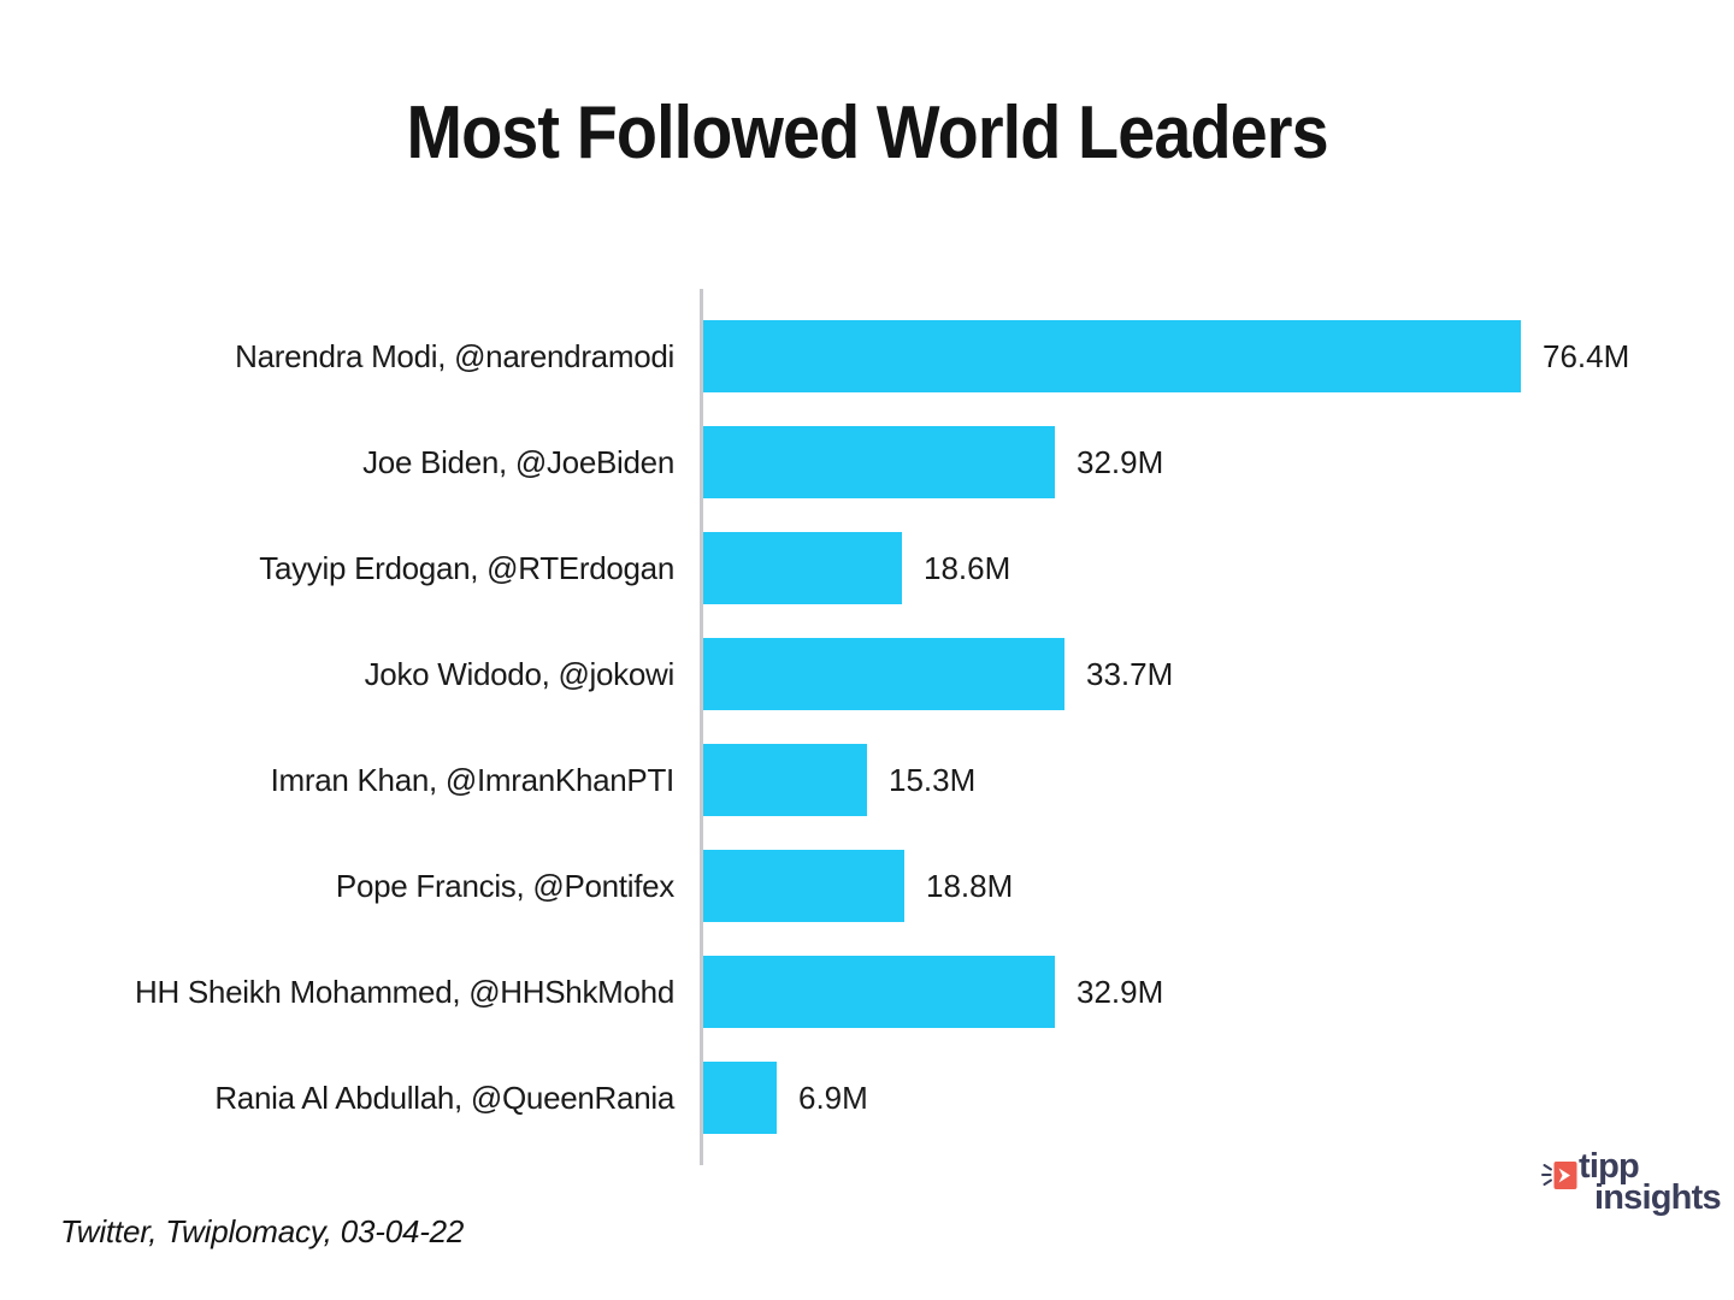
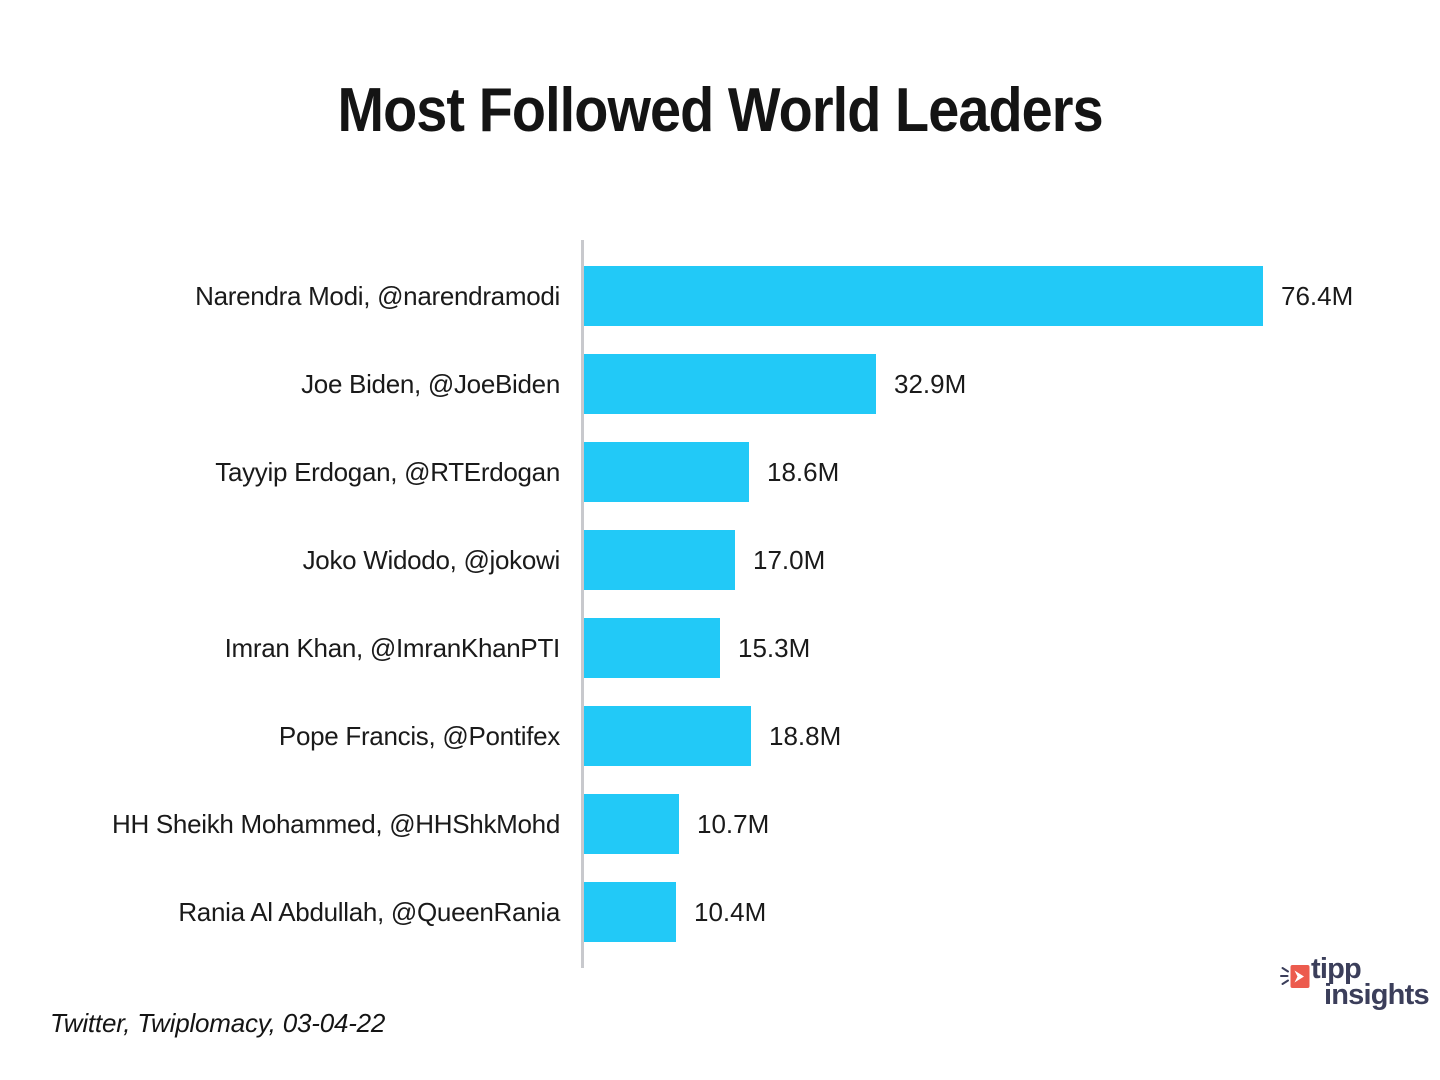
Joko Widodo, @jokowi: 33.7M -> 17.0M
HH Sheikh Mohammed, @HHShkMohd: 32.9M -> 10.7M
Rania Al Abdullah, @QueenRania: 6.9M -> 10.4M
